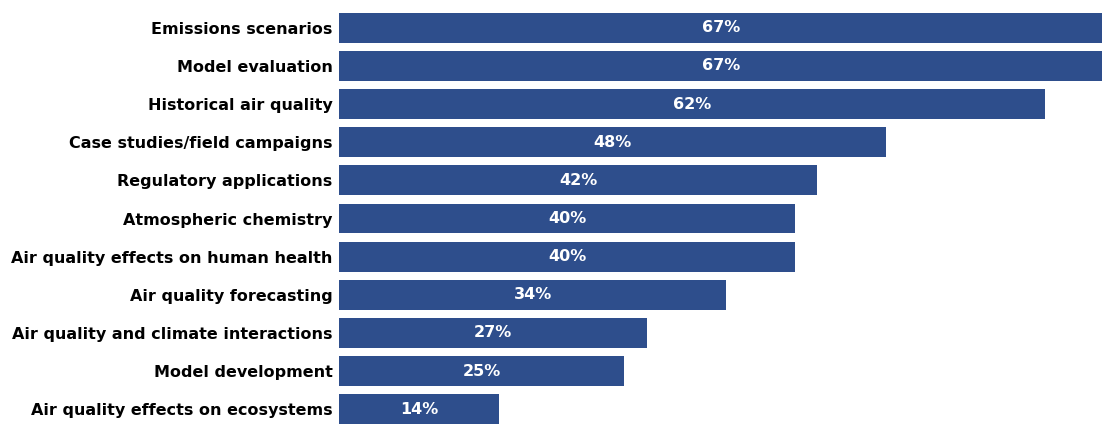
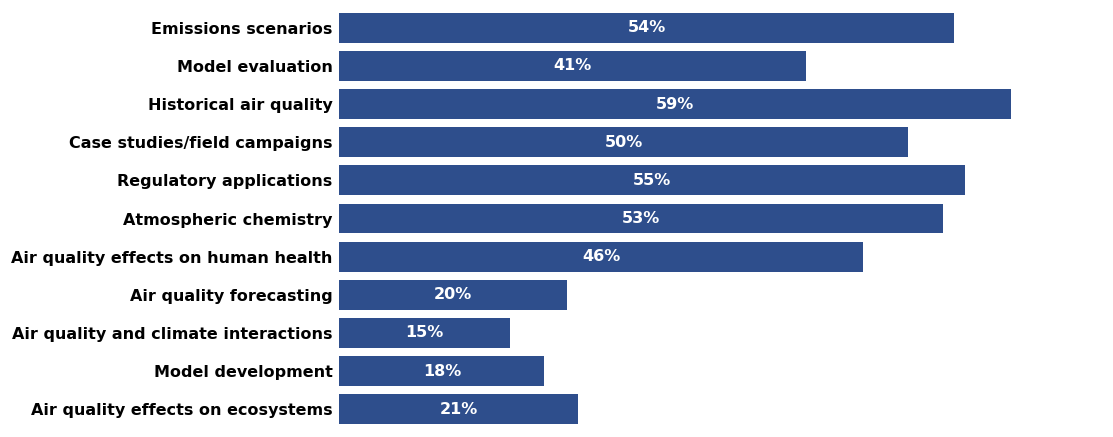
Emissions scenarios: 67% -> 54%
Model evaluation: 67% -> 41%
Historical air quality: 62% -> 59%
Case studies/field campaigns: 48% -> 50%
Regulatory applications: 42% -> 55%
Atmospheric chemistry: 40% -> 53%
Air quality effects on human health: 40% -> 46%
Air quality forecasting: 34% -> 20%
Air quality and climate interactions: 27% -> 15%
Model development: 25% -> 18%
Air quality effects on ecosystems: 14% -> 21%
